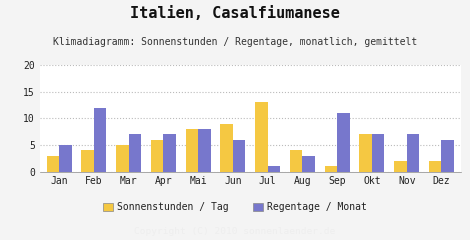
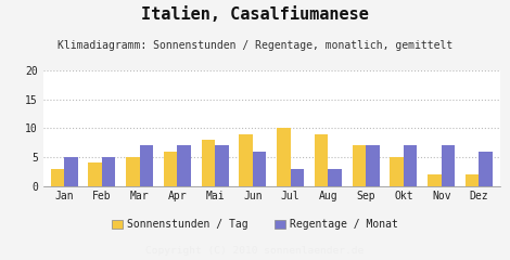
Regentage / Monat/Feb: 12 -> 5
Regentage / Monat/Mai: 8 -> 7
Sonnenstunden / Tag/Jul: 13 -> 10
Regentage / Monat/Jul: 1 -> 3
Sonnenstunden / Tag/Aug: 4 -> 9
Sonnenstunden / Tag/Sep: 1 -> 7
Regentage / Monat/Sep: 11 -> 7
Sonnenstunden / Tag/Okt: 7 -> 5
